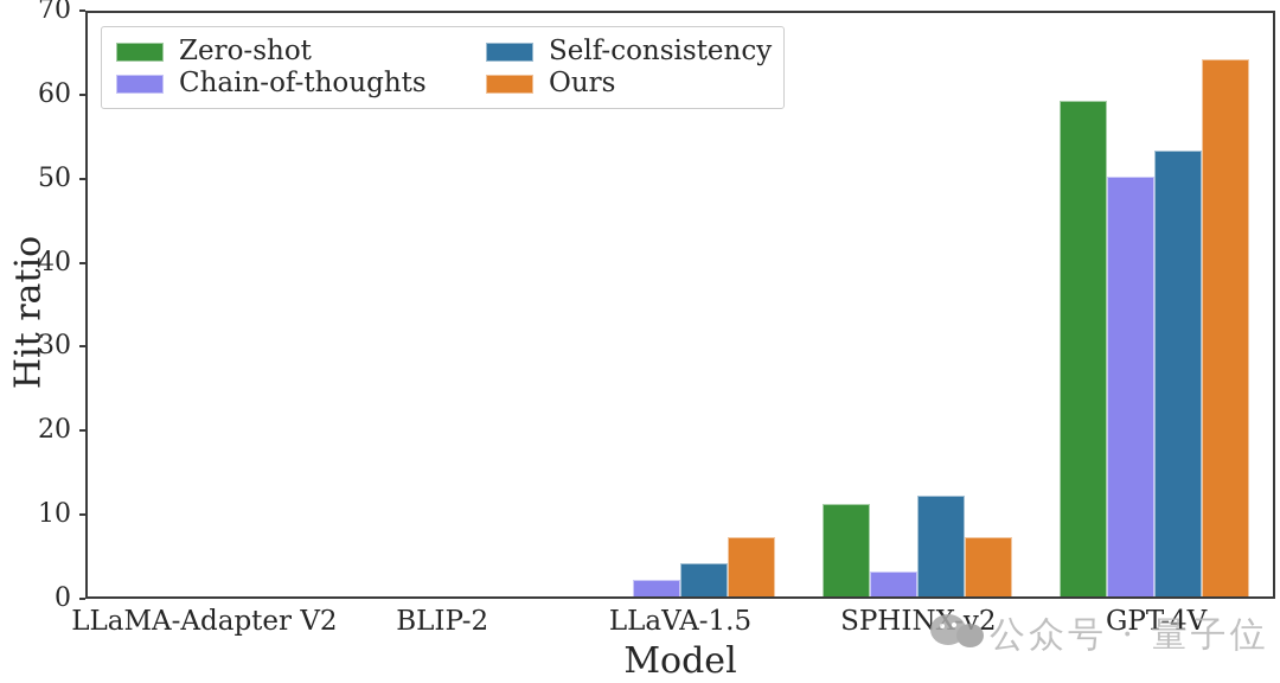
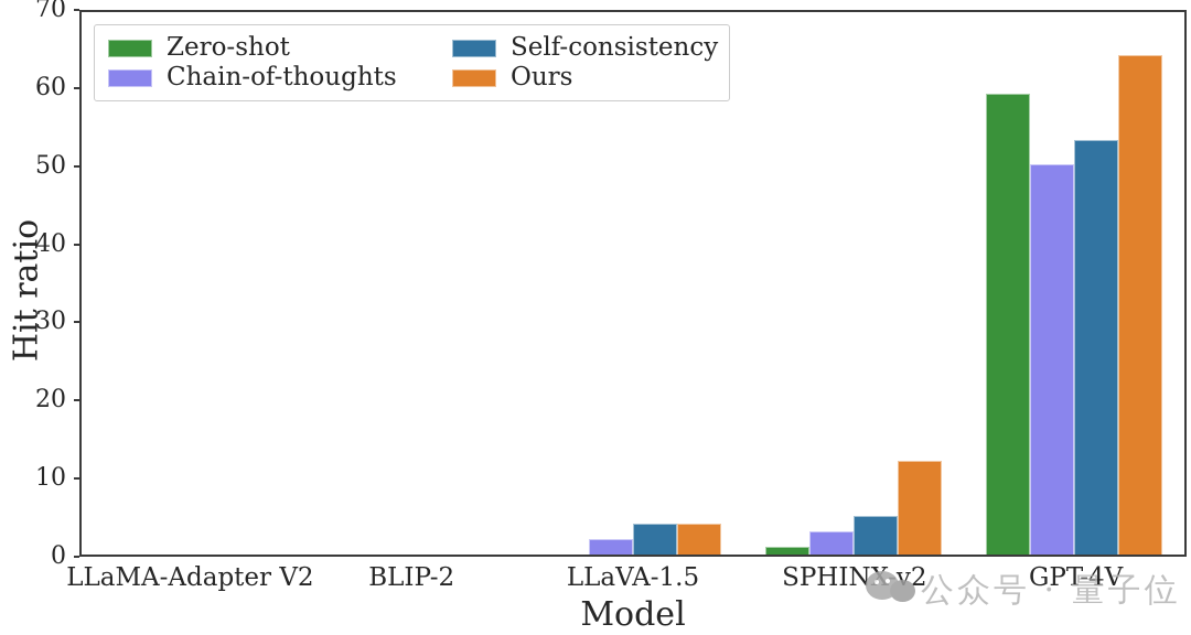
Ours/LLaVA-1.5: 7 -> 4
Zero-shot/SPHINX-v2: 11 -> 1
Self-consistency/SPHINX-v2: 12 -> 5
Ours/SPHINX-v2: 7 -> 12
